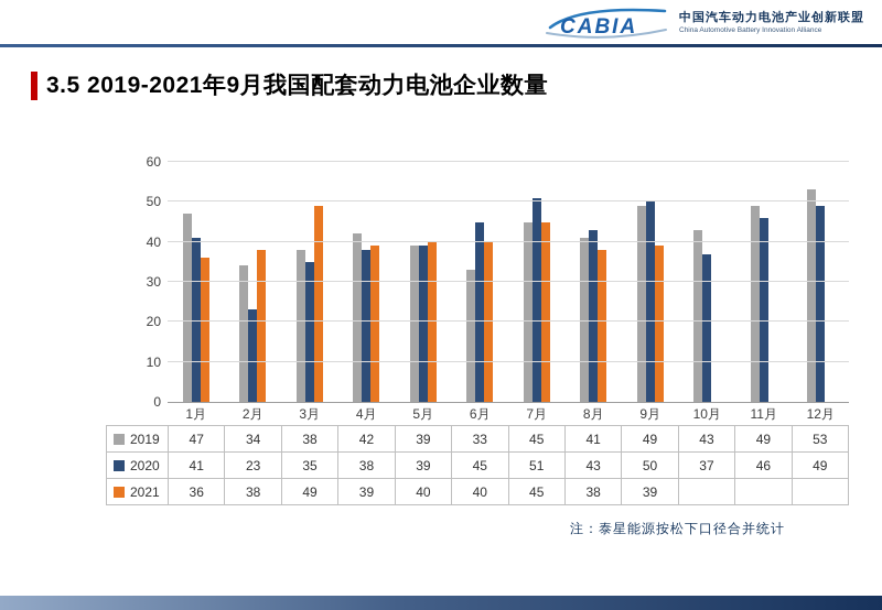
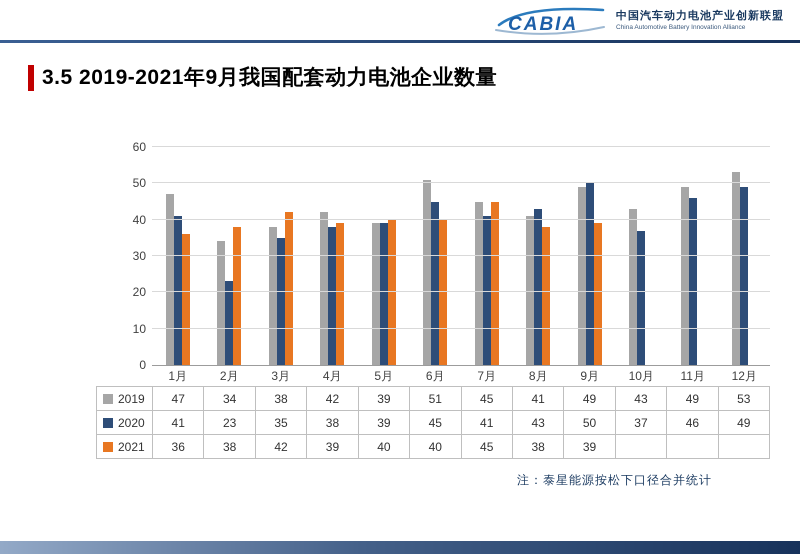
2021/3月: 49 -> 42
2019/6月: 33 -> 51
2020/7月: 51 -> 41
